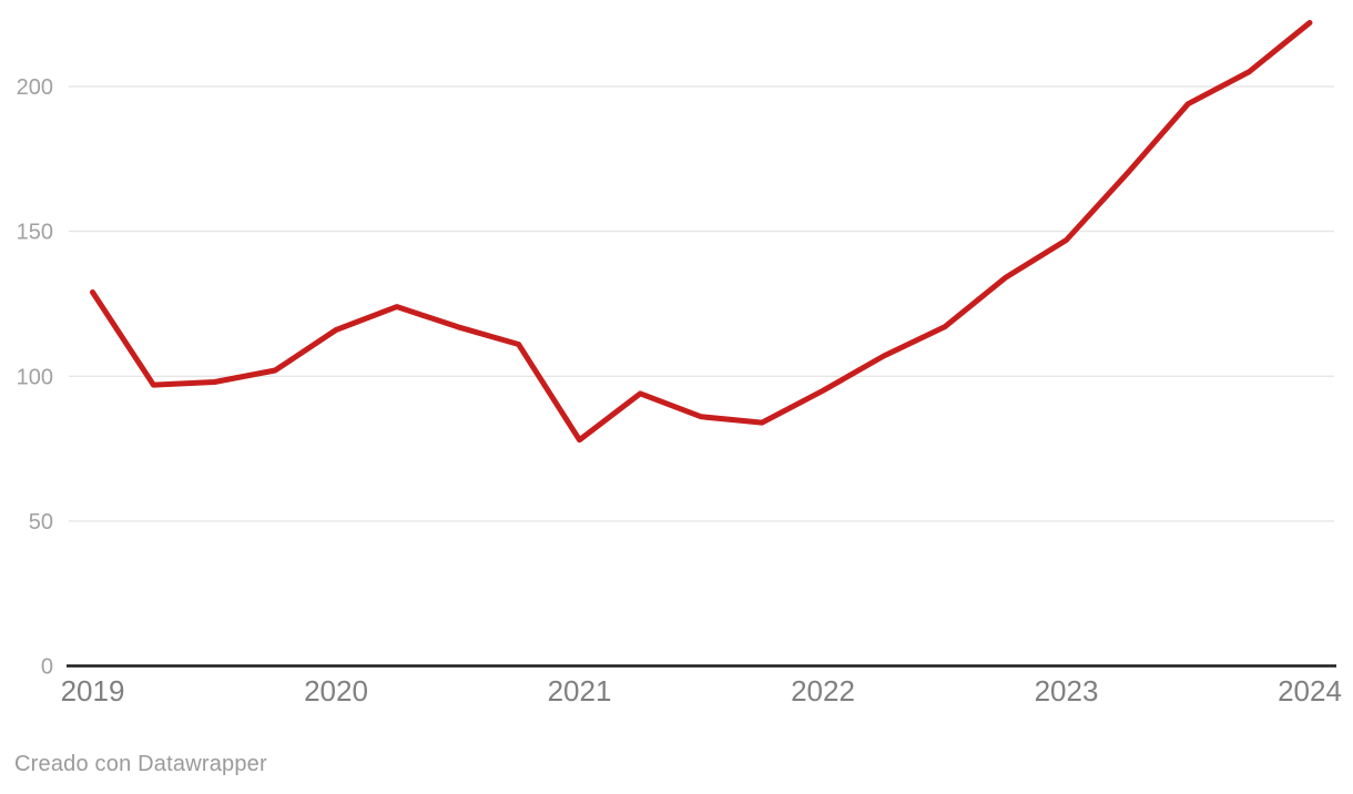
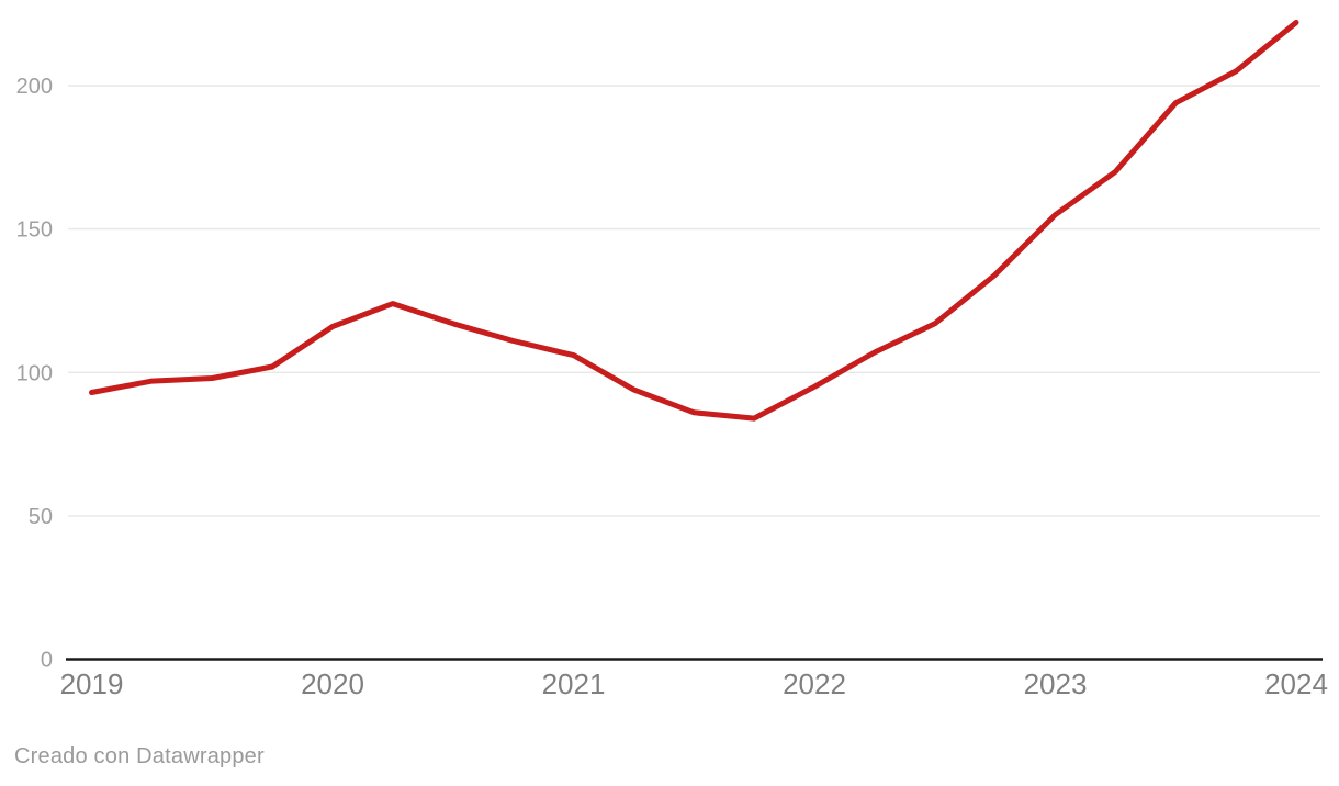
2019: 129 -> 93
2021: 78 -> 106
2023: 147 -> 155
